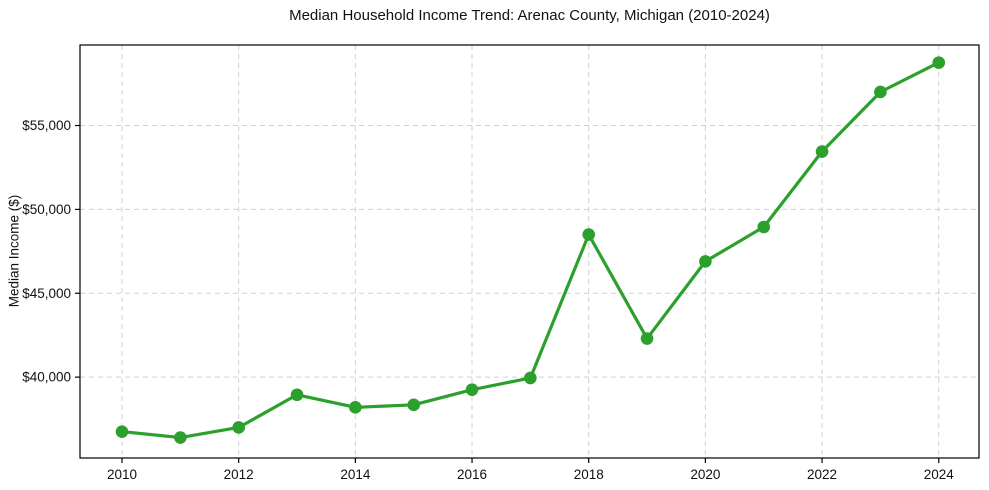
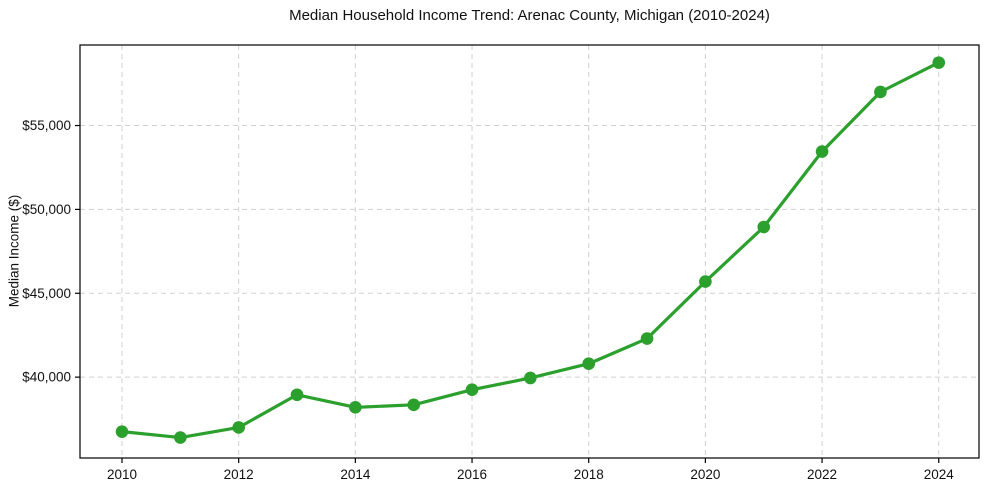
2018: $48500 -> $40800
2020: $46900 -> $45700
